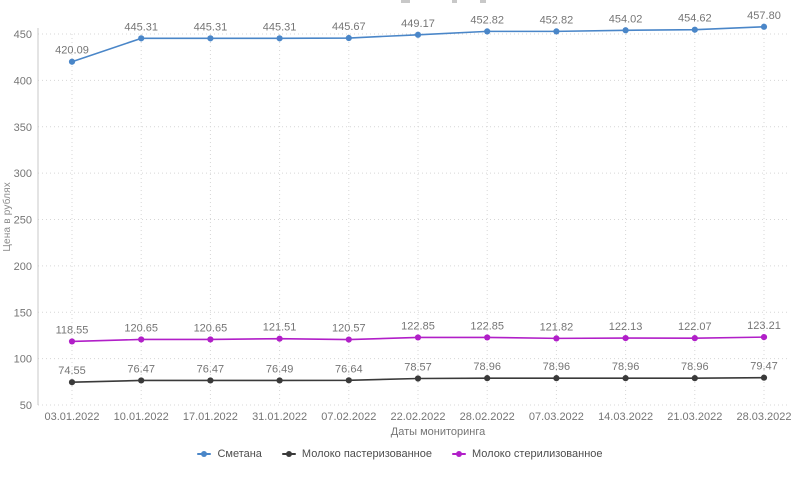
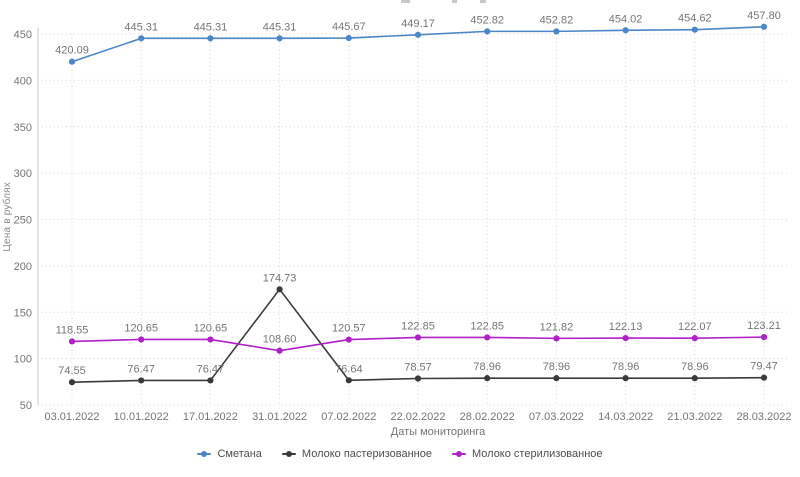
Молоко пастеризованное/31.01.2022: 76.49 -> 174.73
Молоко стерилизованное/31.01.2022: 121.51 -> 108.60
